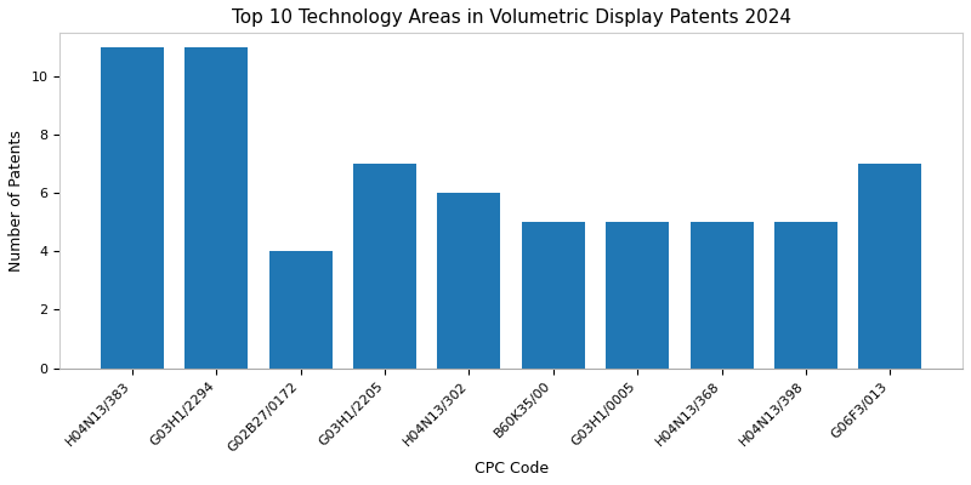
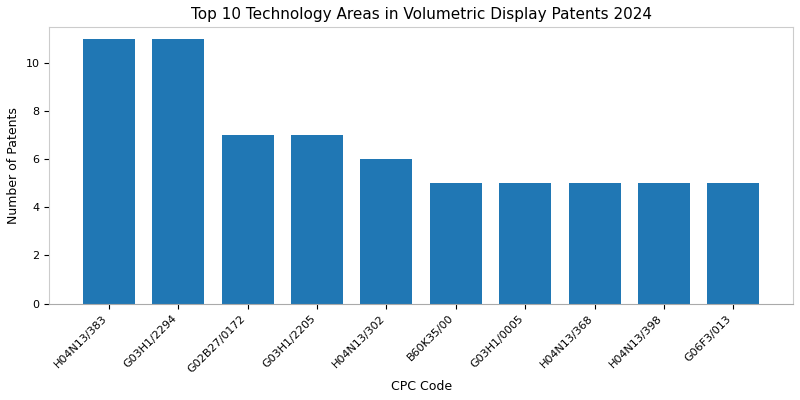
G02B27/0172: 4 -> 7
G06F3/013: 7 -> 5
